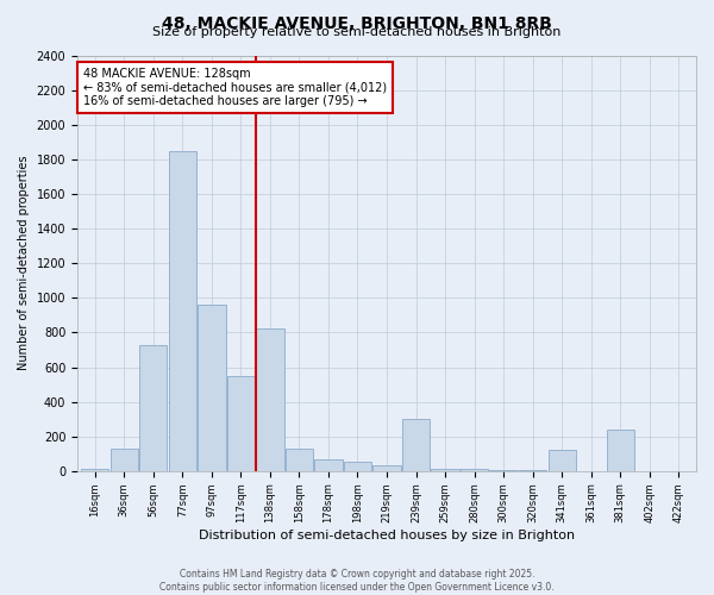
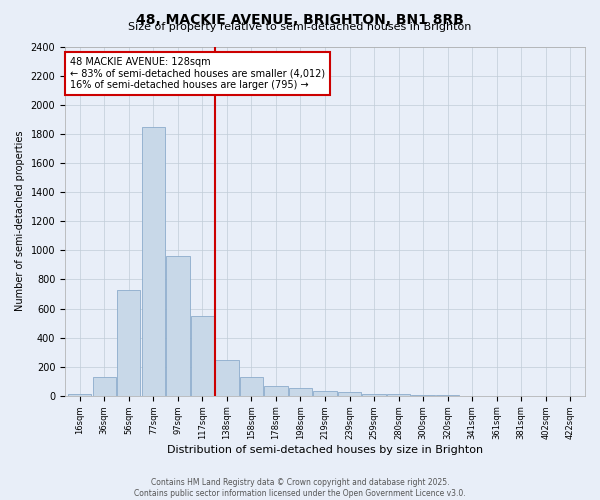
138sqm: 820 -> 240
239sqm: 300 -> 20
341sqm: 120 -> 0
381sqm: 240 -> 0
